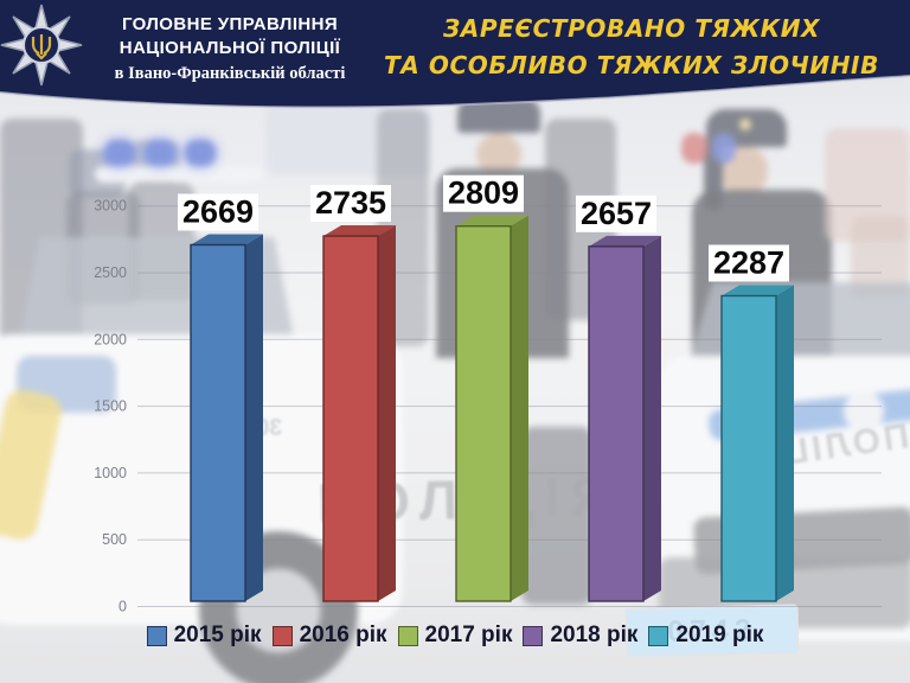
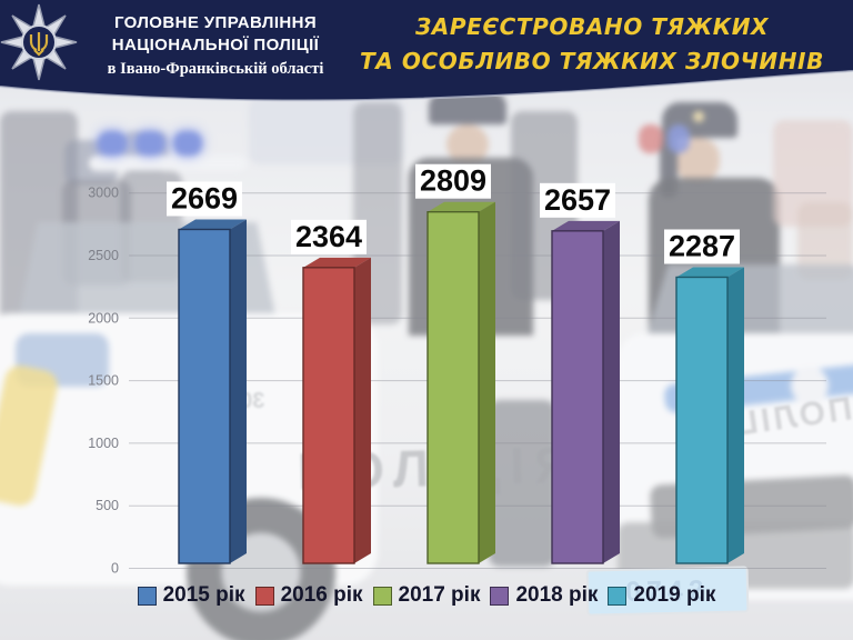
2016 рік: 2735 -> 2364
